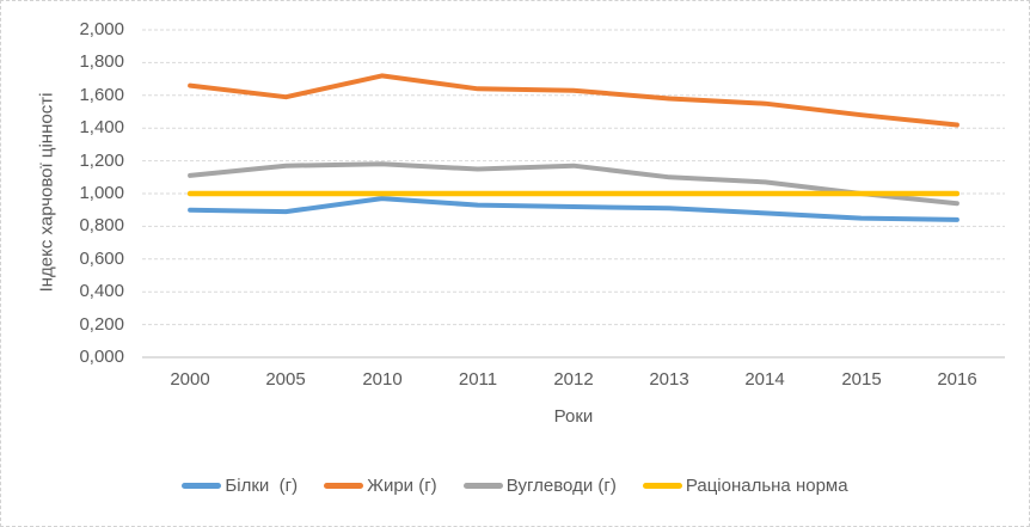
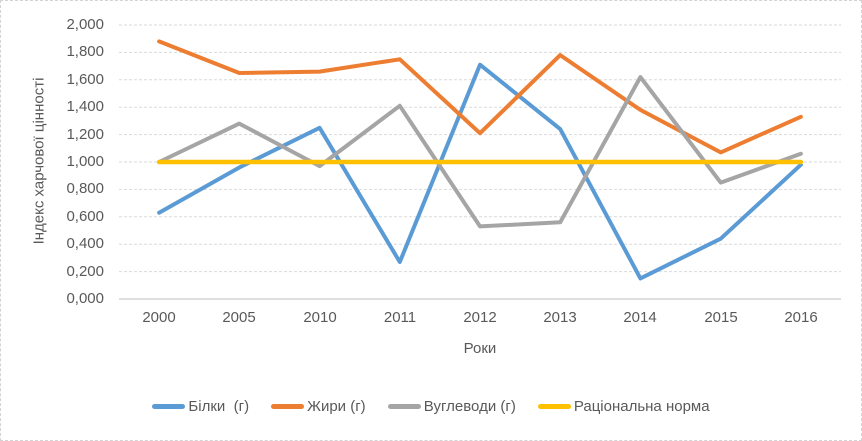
Білки (г)/2000: 0,90 -> 0,63
Жири (г)/2000: 1,66 -> 1,88
Вуглеводи (г)/2000: 1,11 -> 1,00
Білки (г)/2005: 0,89 -> 0,96
Жири (г)/2005: 1,59 -> 1,65
Вуглеводи (г)/2005: 1,17 -> 1,28
Білки (г)/2010: 0,97 -> 1,25
Жири (г)/2010: 1,72 -> 1,66
Вуглеводи (г)/2010: 1,18 -> 0,97
Білки (г)/2011: 0,93 -> 0,27
Жири (г)/2011: 1,64 -> 1,75
Вуглеводи (г)/2011: 1,15 -> 1,41
Білки (г)/2012: 0,92 -> 1,71
Жири (г)/2012: 1,63 -> 1,21
Вуглеводи (г)/2012: 1,17 -> 0,53
Білки (г)/2013: 0,91 -> 1,24
Жири (г)/2013: 1,58 -> 1,78
Вуглеводи (г)/2013: 1,10 -> 0,56
Білки (г)/2014: 0,88 -> 0,15
Жири (г)/2014: 1,55 -> 1,38
Вуглеводи (г)/2014: 1,07 -> 1,62
Білки (г)/2015: 0,85 -> 0,44
Жири (г)/2015: 1,48 -> 1,07
Вуглеводи (г)/2015: 1,00 -> 0,85
Білки (г)/2016: 0,84 -> 0,98
Жири (г)/2016: 1,42 -> 1,33
Вуглеводи (г)/2016: 0,94 -> 1,06
